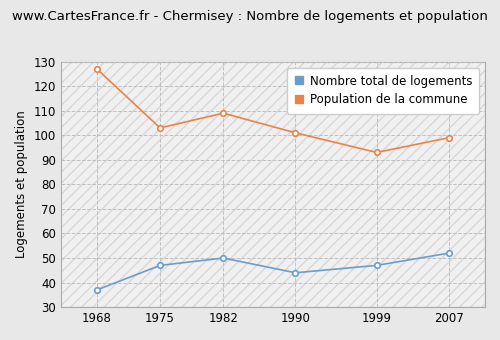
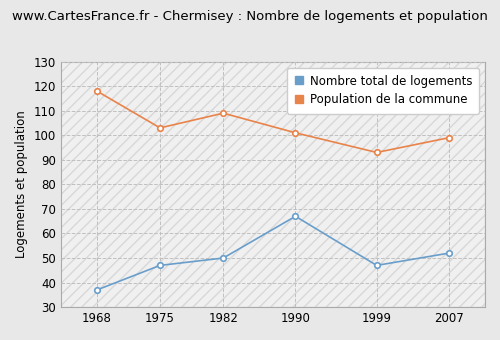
Population de la commune/1968: 127 -> 118
Nombre total de logements/1990: 44 -> 67
